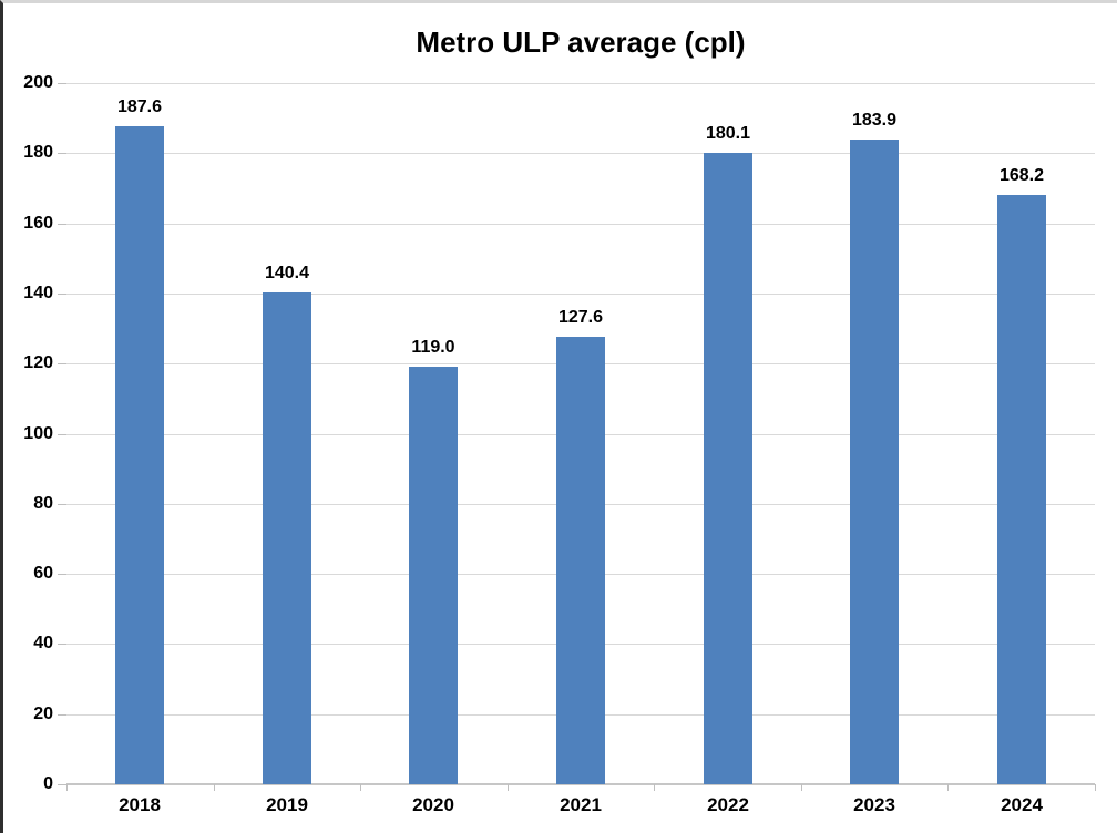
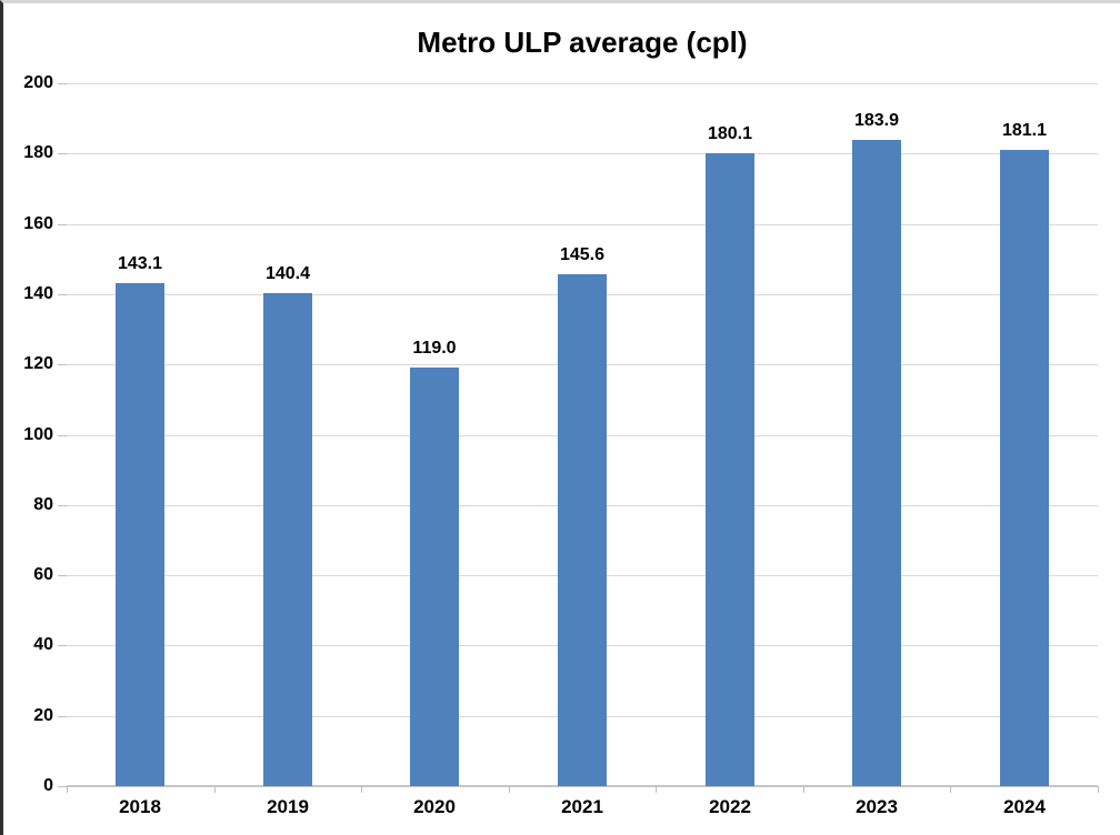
2018: 187.6 -> 143.1
2021: 127.6 -> 145.6
2024: 168.2 -> 181.1
